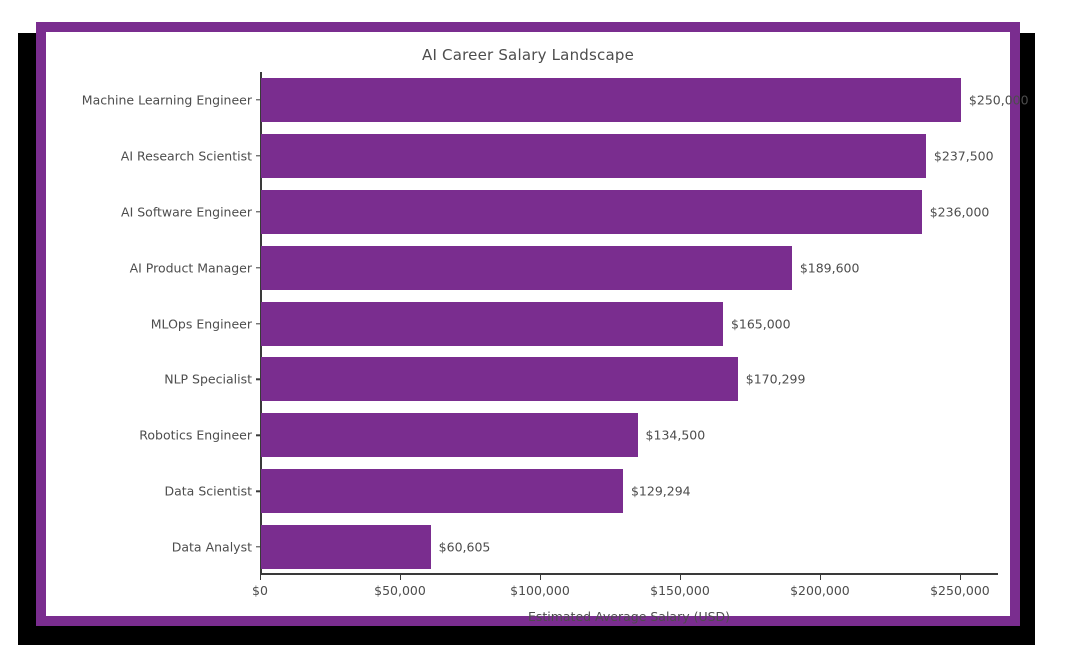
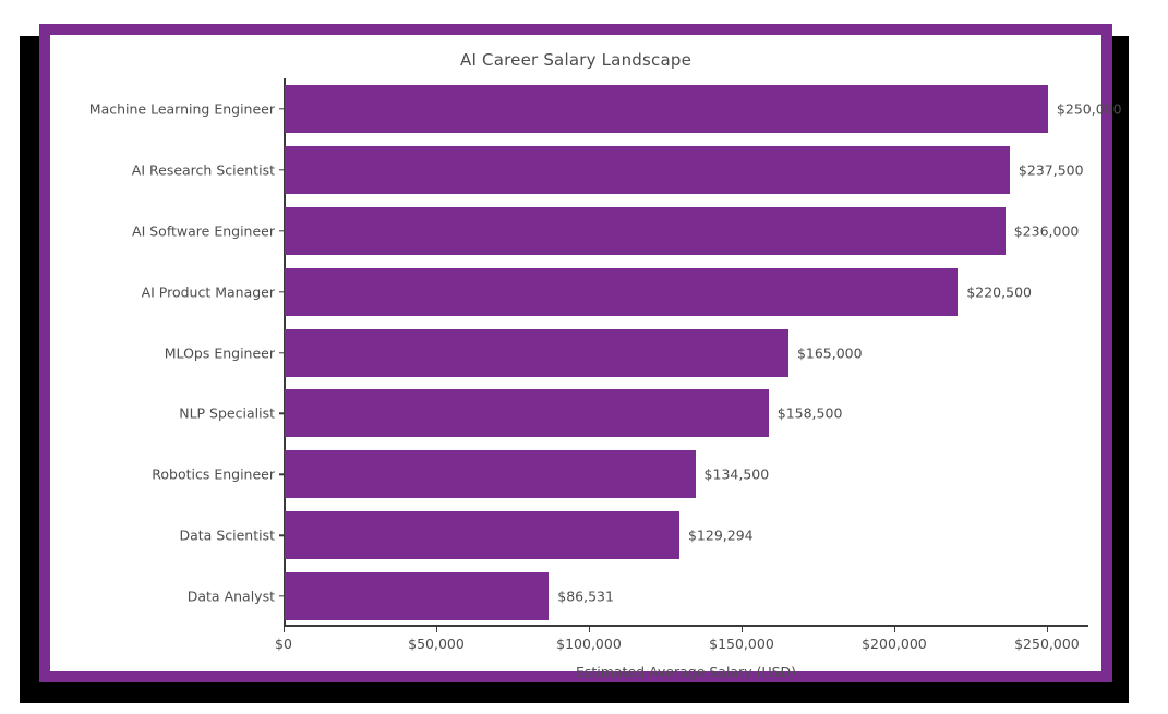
AI Product Manager: $189,600 -> $220,500
NLP Specialist: $170,299 -> $158,500
Data Analyst: $60,605 -> $86,531
